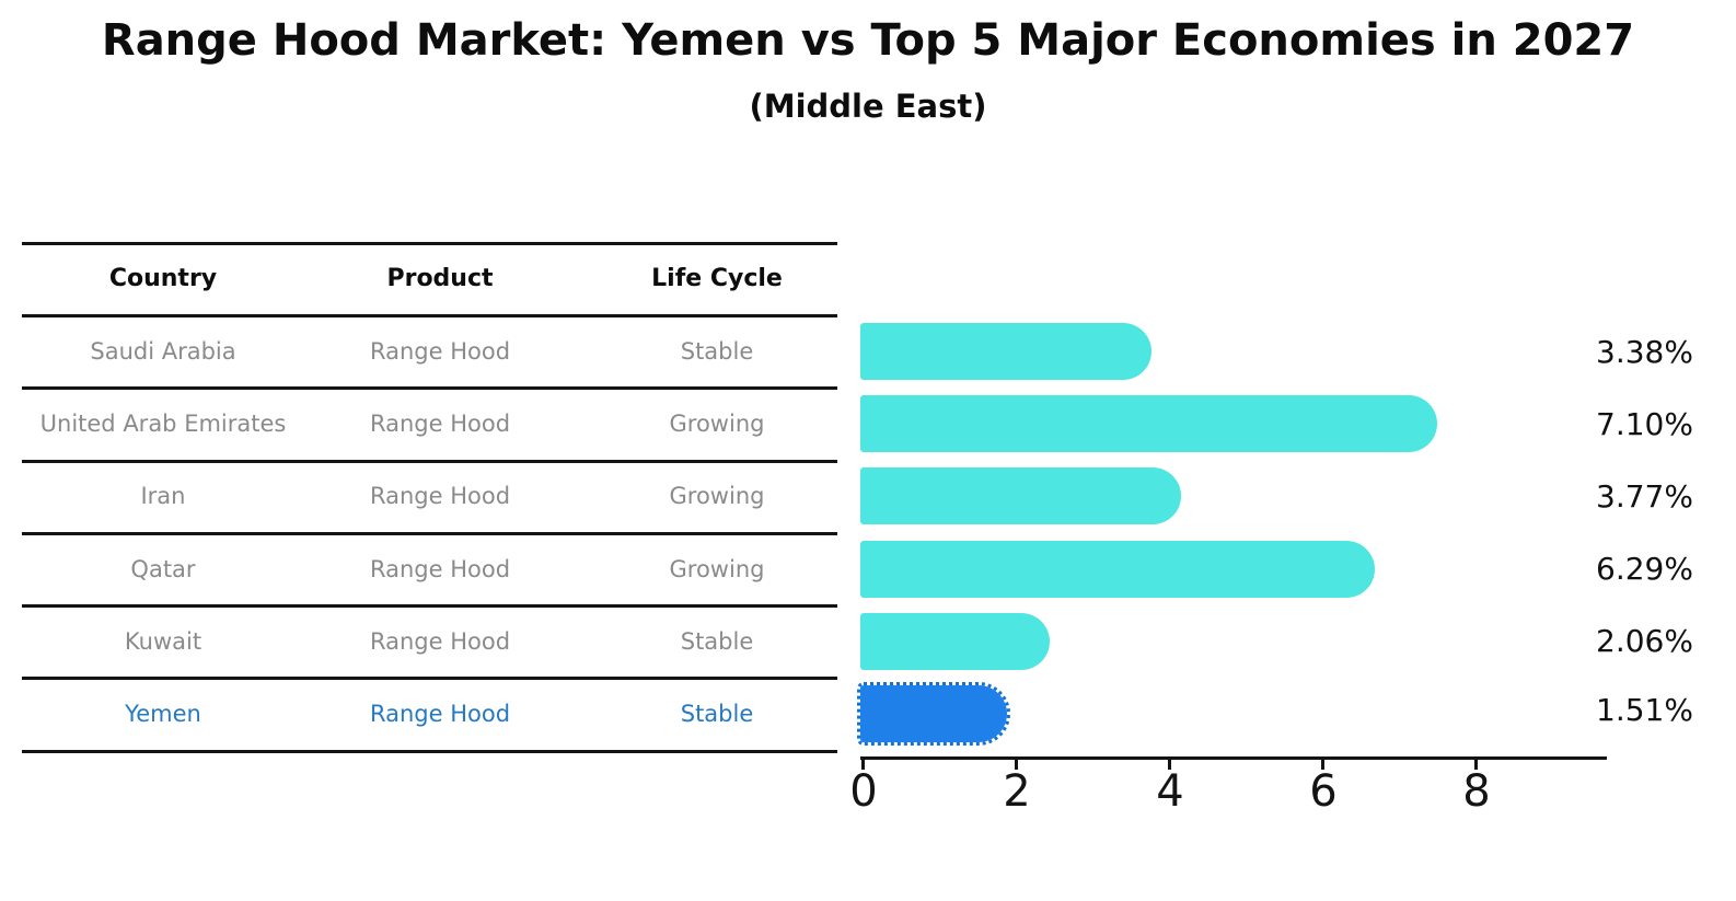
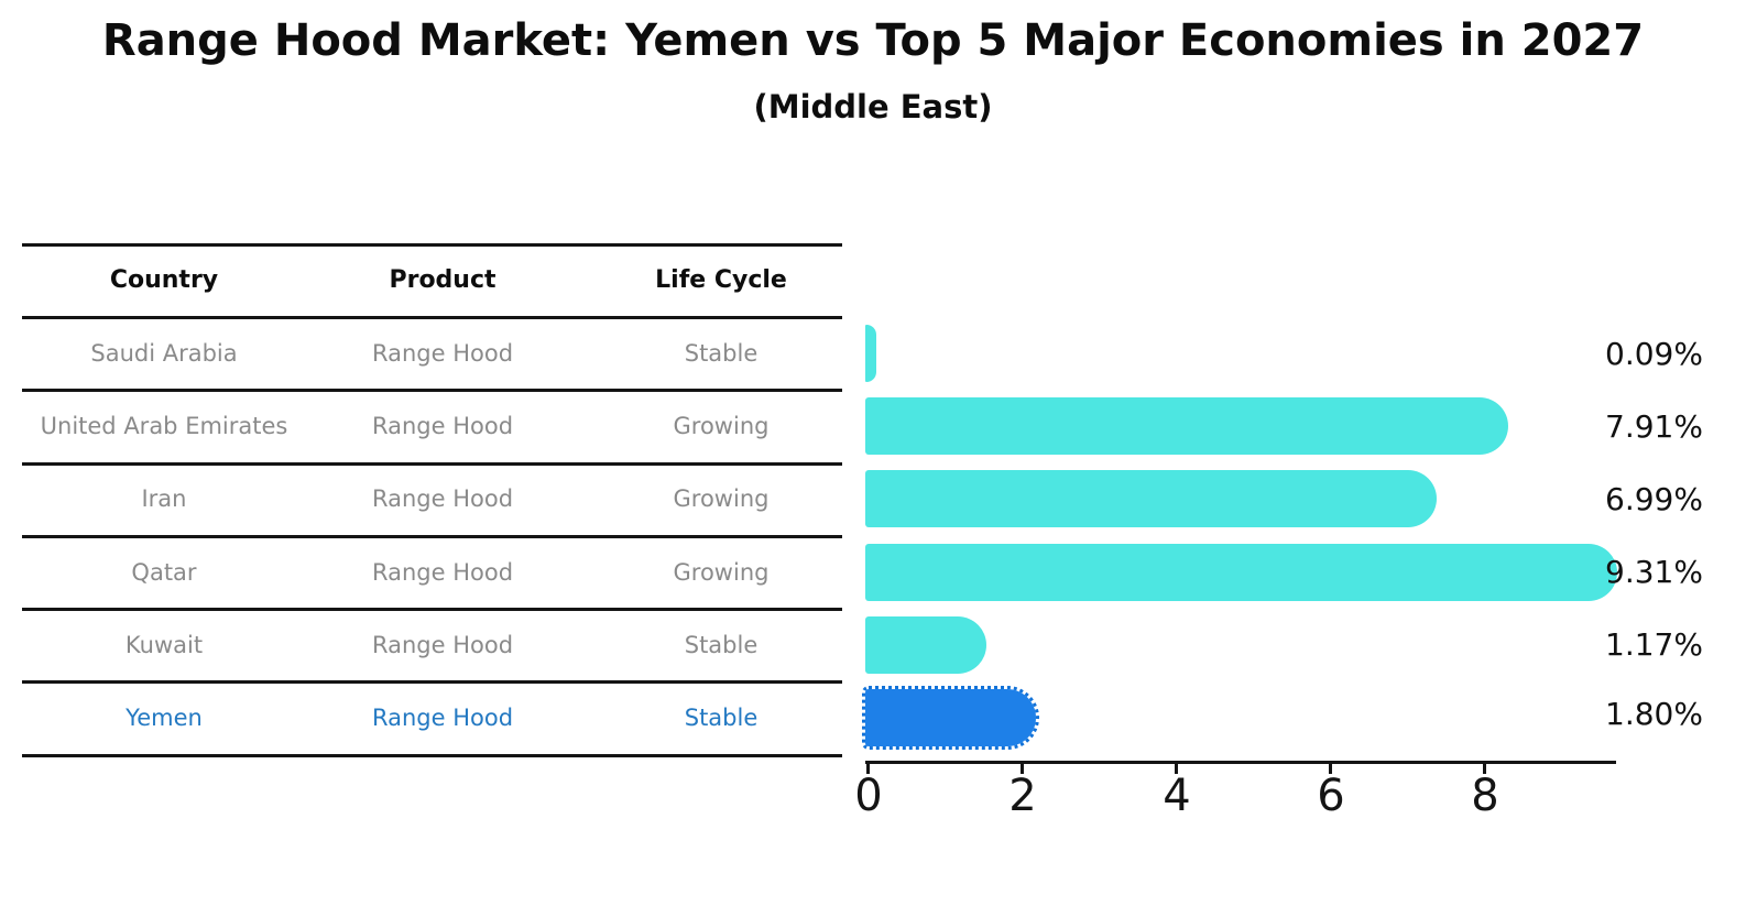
Saudi Arabia: 3.38% -> 0.09%
United Arab Emirates: 7.10% -> 7.91%
Iran: 3.77% -> 6.99%
Qatar: 6.29% -> 9.31%
Kuwait: 2.06% -> 1.17%
Yemen: 1.51% -> 1.80%
